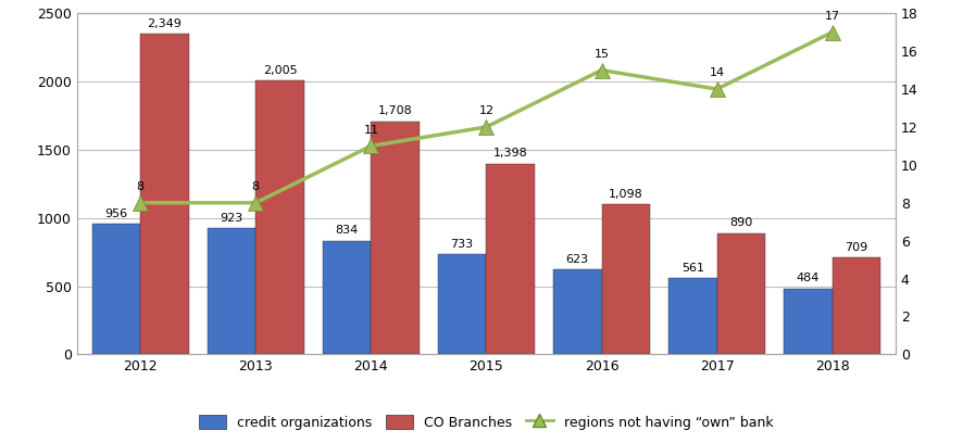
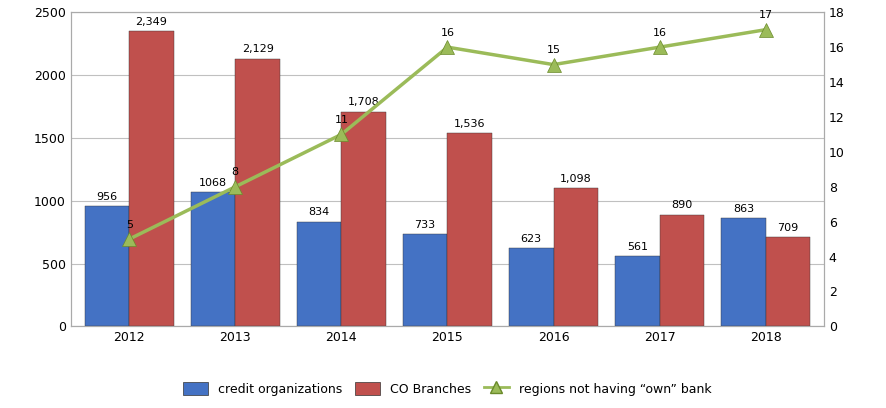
regions not having “own” bank/2012: 8 -> 5
credit organizations/2013: 923 -> 1068
CO Branches/2013: 2,005 -> 2,129
regions not having “own” bank/2015: 12 -> 16
CO Branches/2015: 1,398 -> 1,536
regions not having “own” bank/2017: 14 -> 16
credit organizations/2018: 484 -> 863
